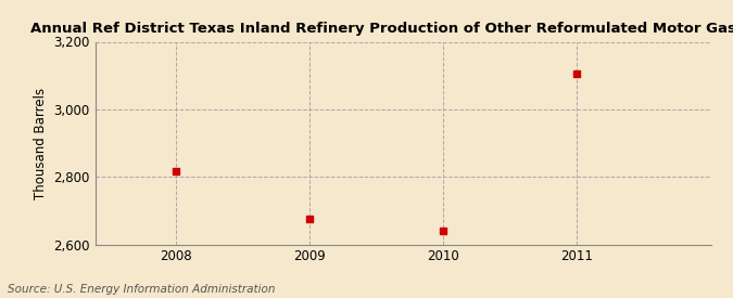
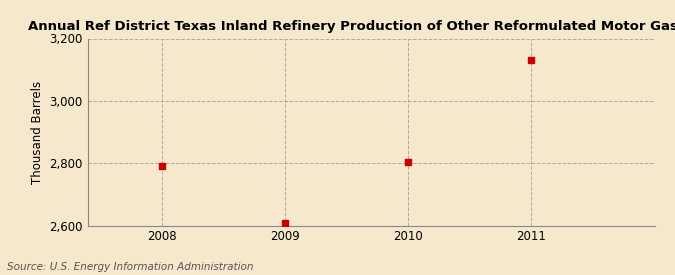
2008: 2,815 -> 2,790
2009: 2,675 -> 2,607
2010: 2,640 -> 2,805
2011: 3,105 -> 3,130
